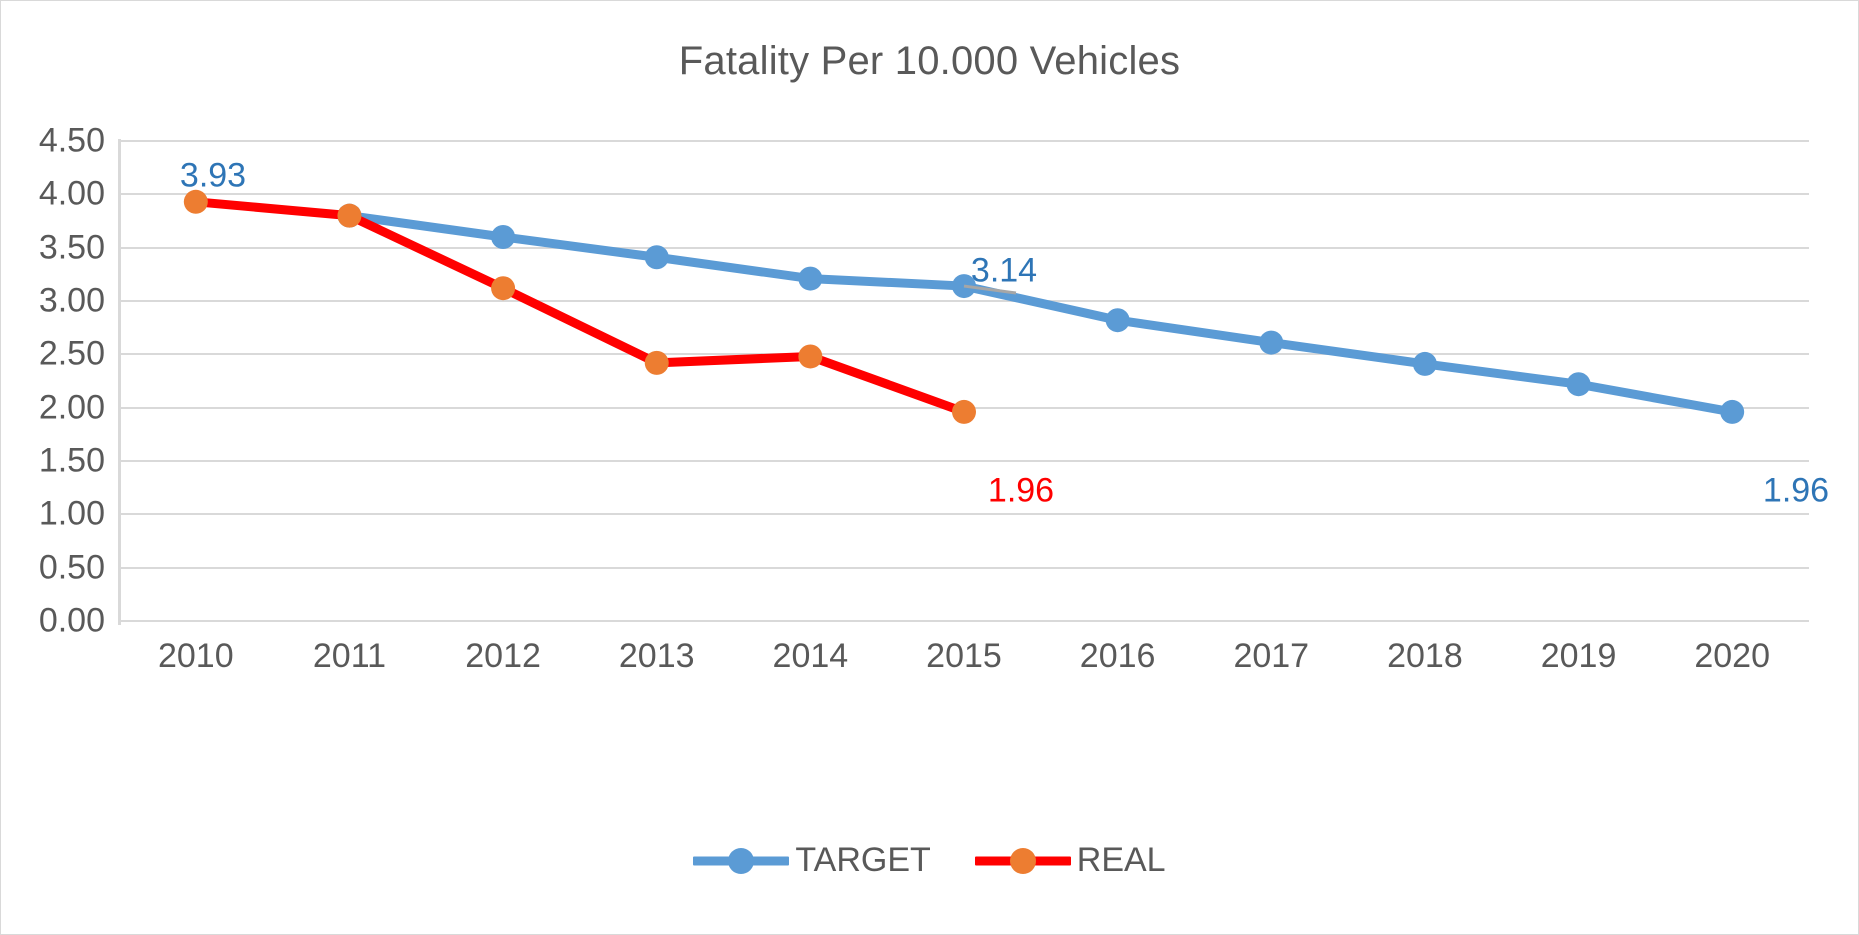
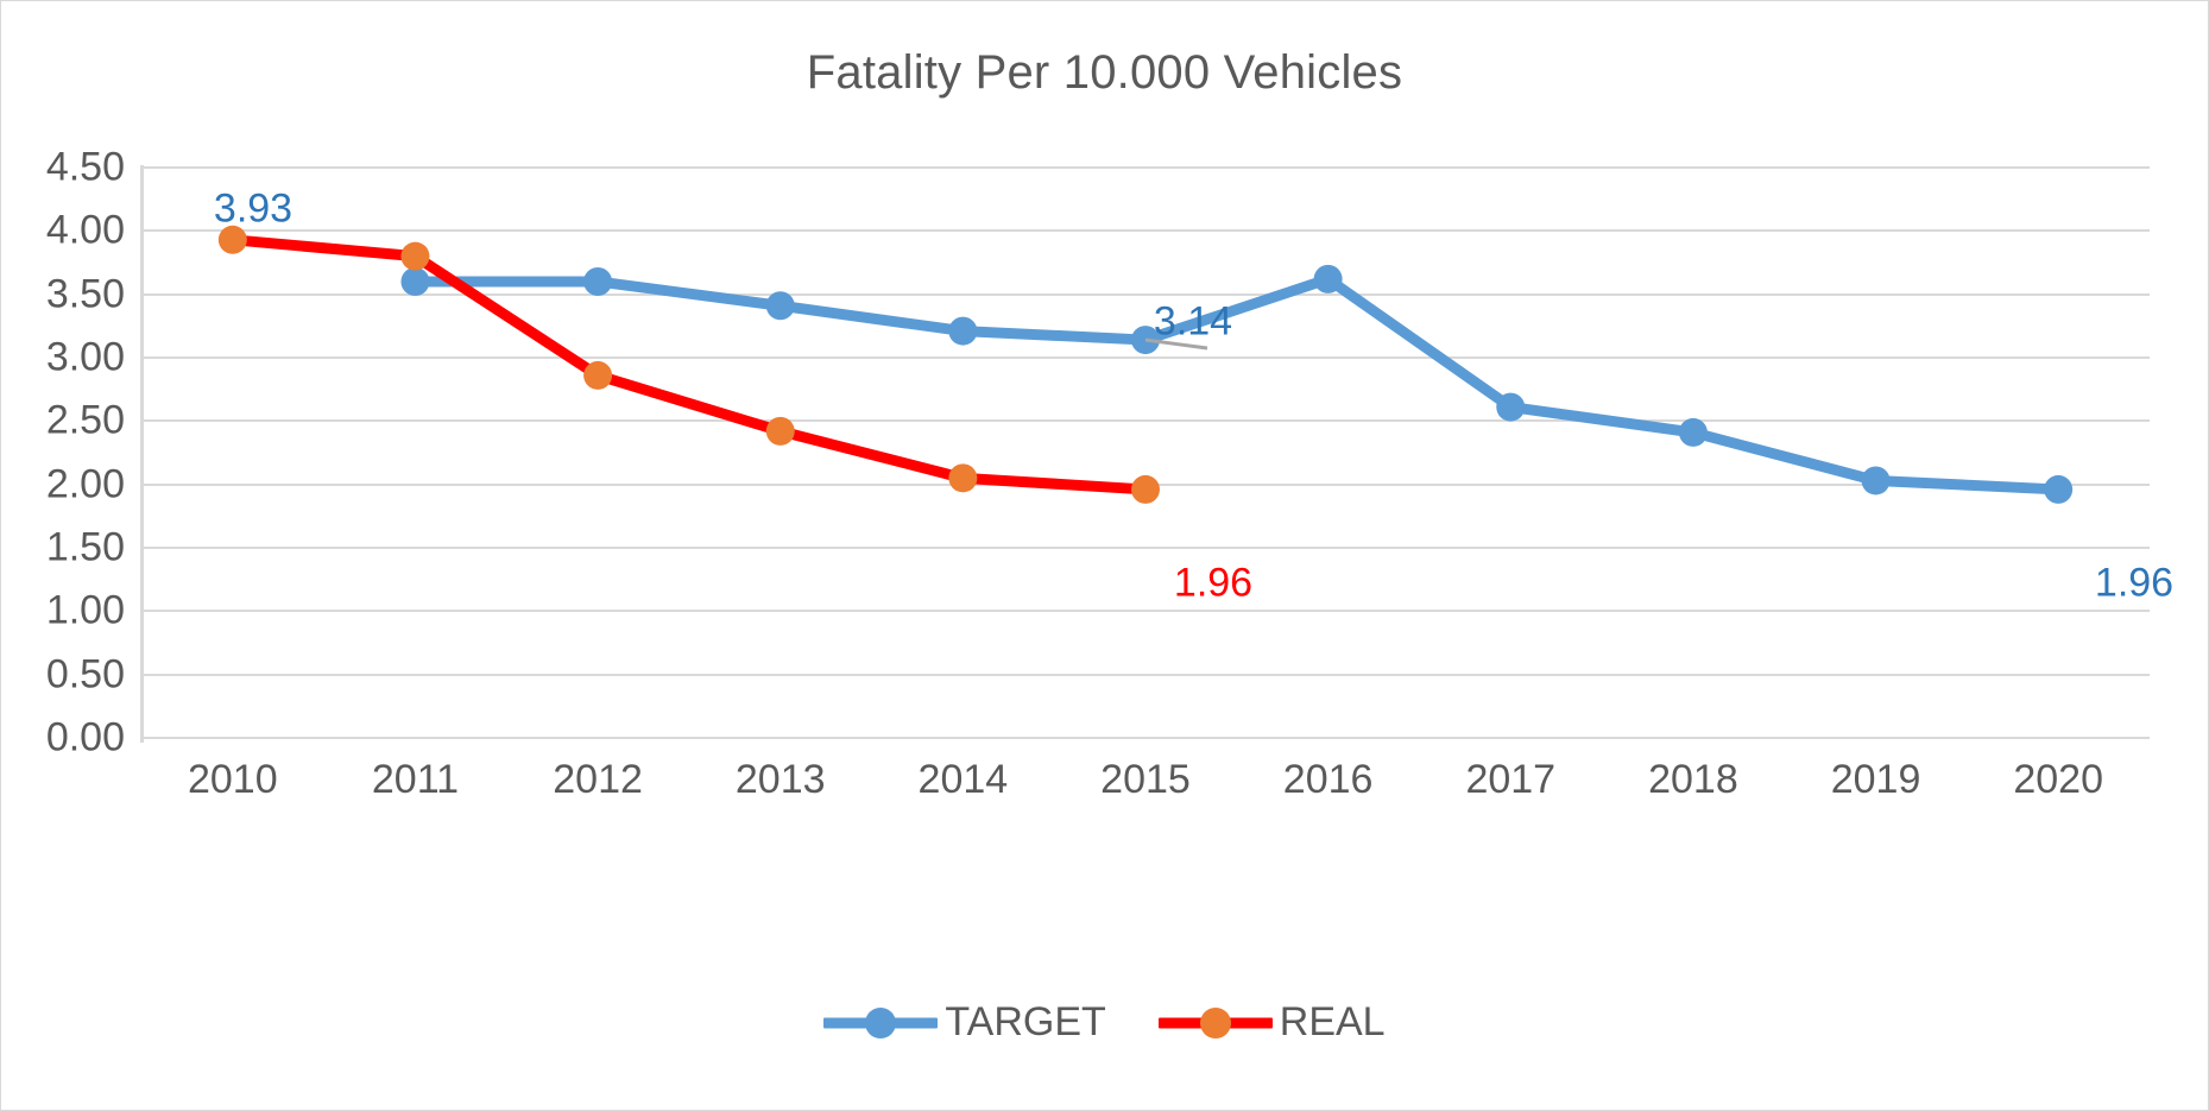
TARGET/2011: 3.80 -> 3.60
REAL/2012: 3.12 -> 2.86
REAL/2014: 2.48 -> 2.05
TARGET/2016: 2.82 -> 3.62
TARGET/2019: 2.22 -> 2.03
